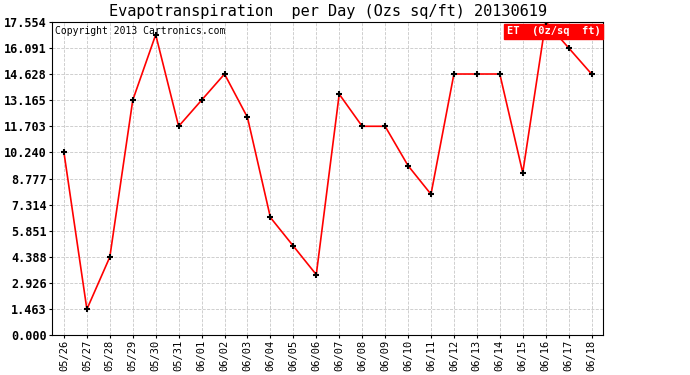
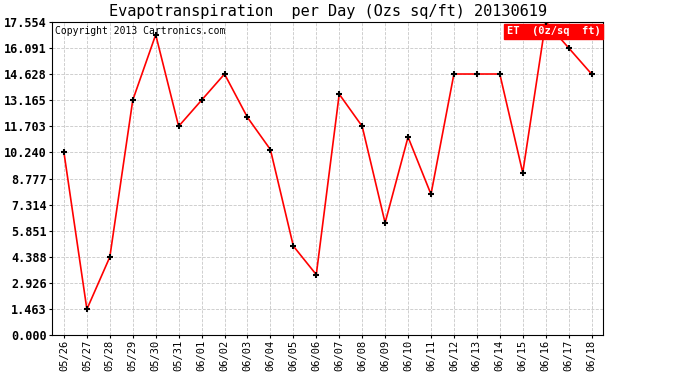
06/04: 6.6 -> 10.4
06/09: 11.7 -> 6.3
06/10: 9.5 -> 11.1
